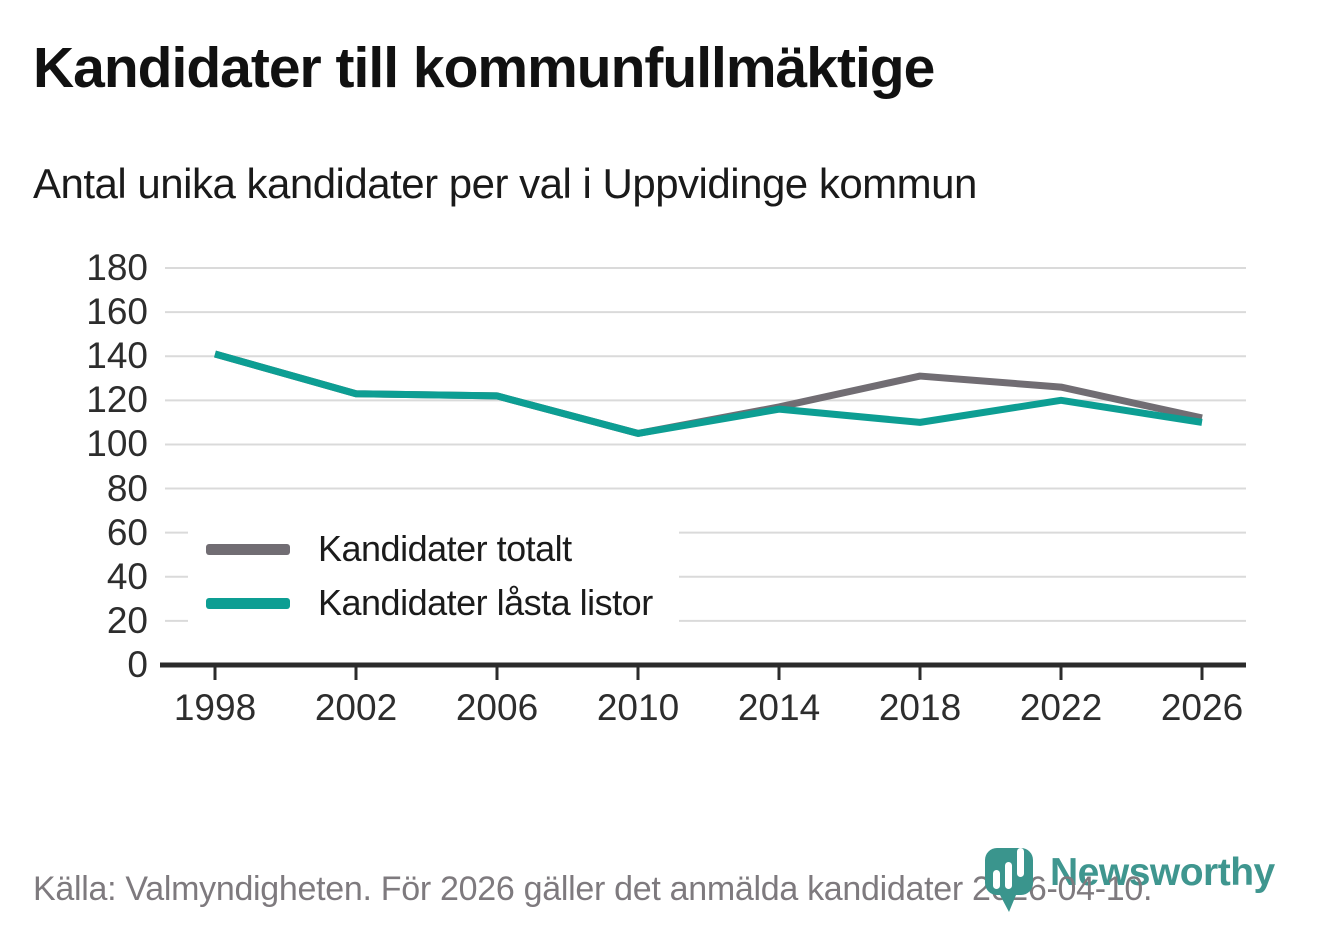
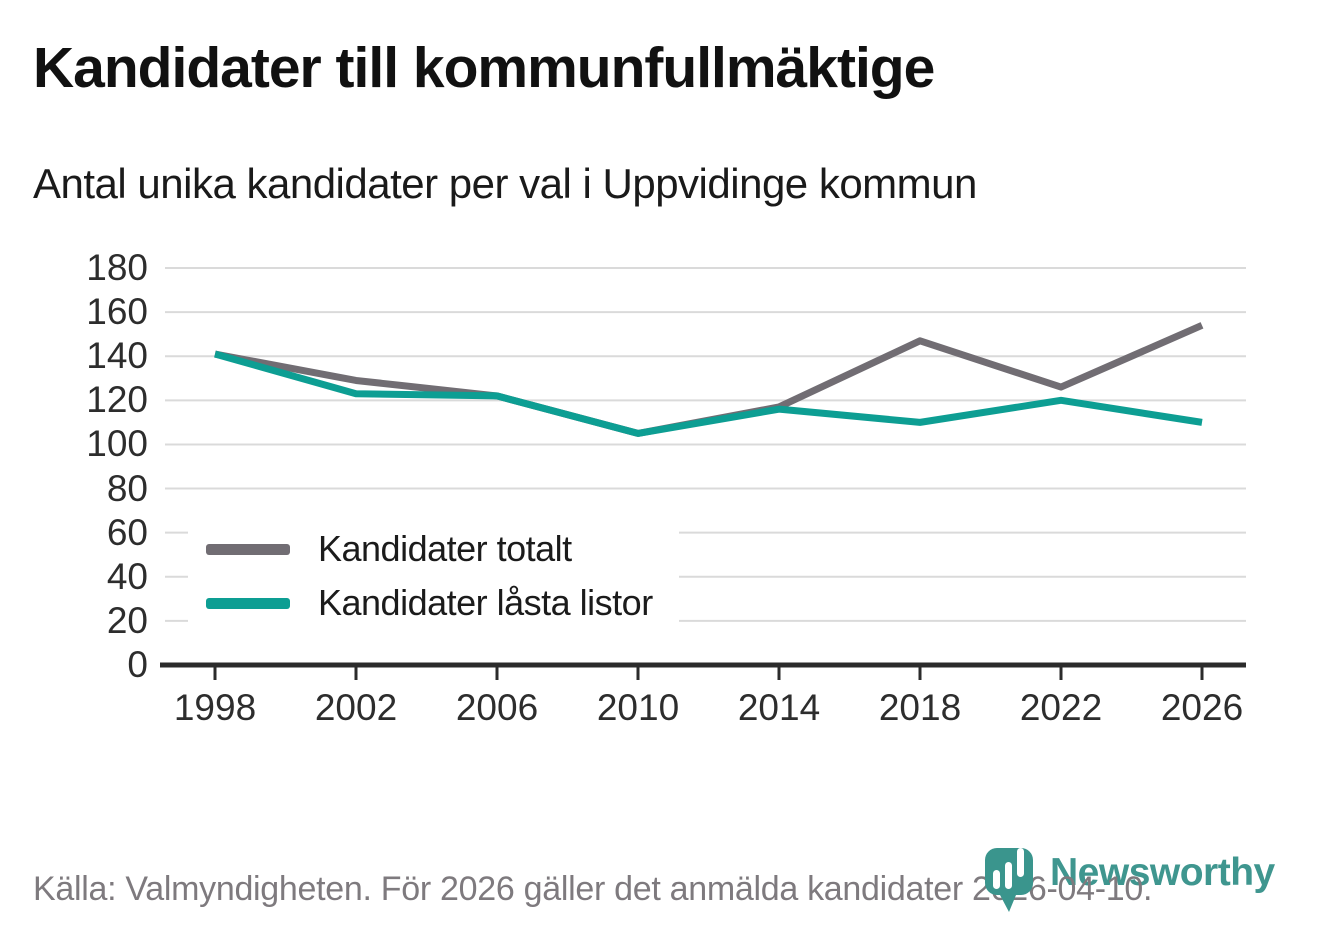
Kandidater totalt/2002: 123 -> 129
Kandidater totalt/2018: 131 -> 147
Kandidater totalt/2026: 112 -> 154
